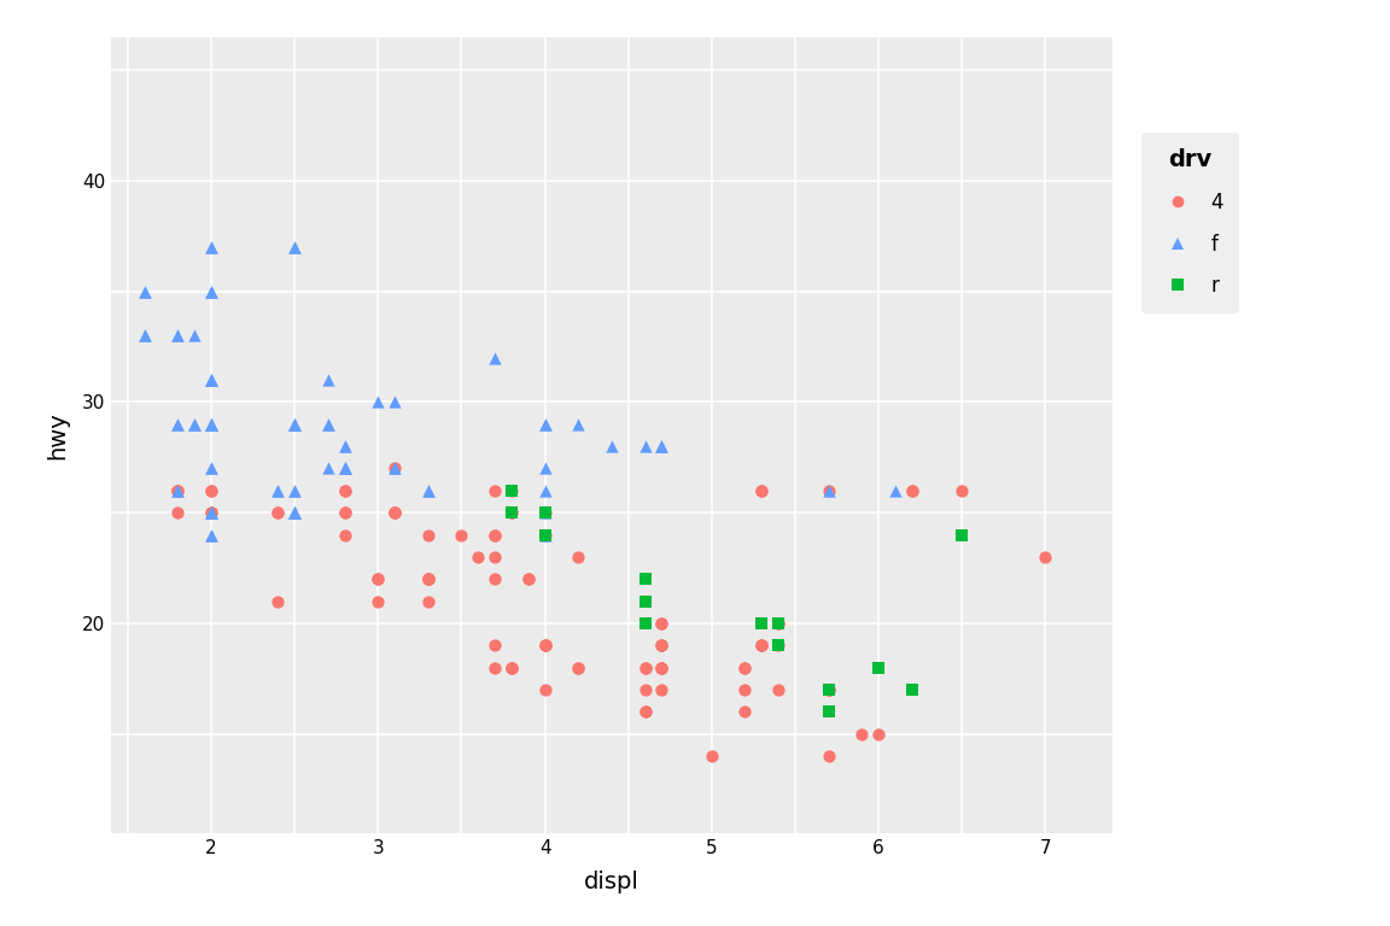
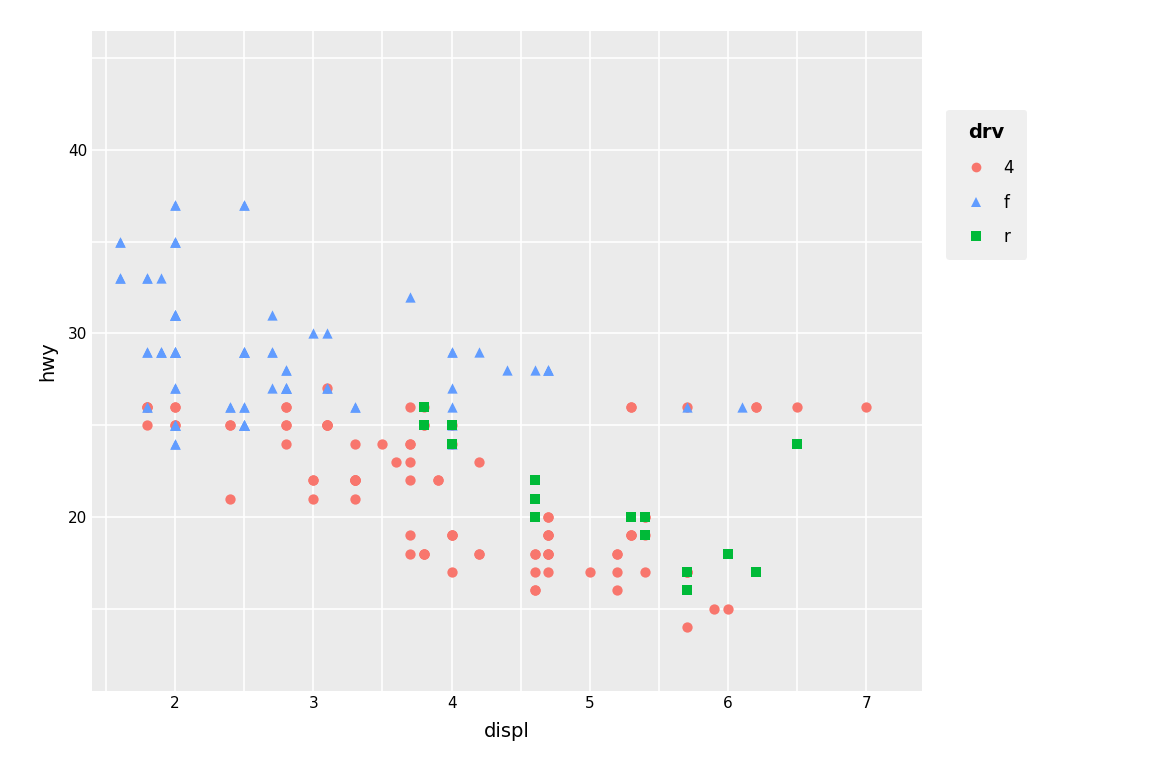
4/5: 14 -> 17
4/7: 23 -> 26
